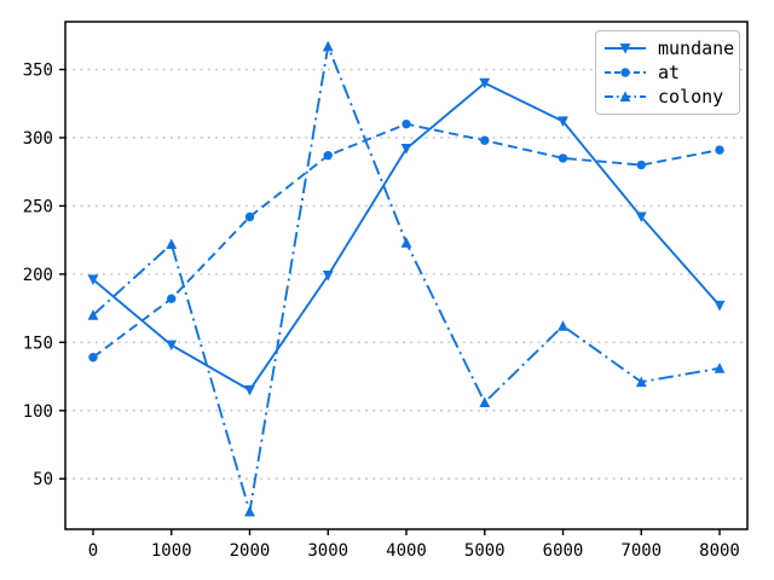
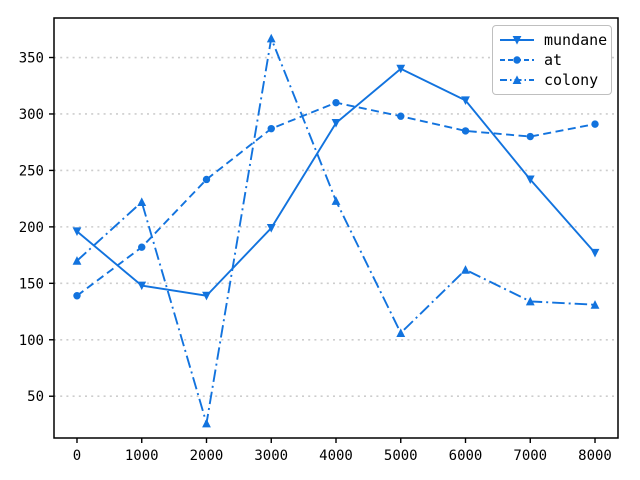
mundane/2000: 115 -> 139
colony/7000: 121 -> 134
